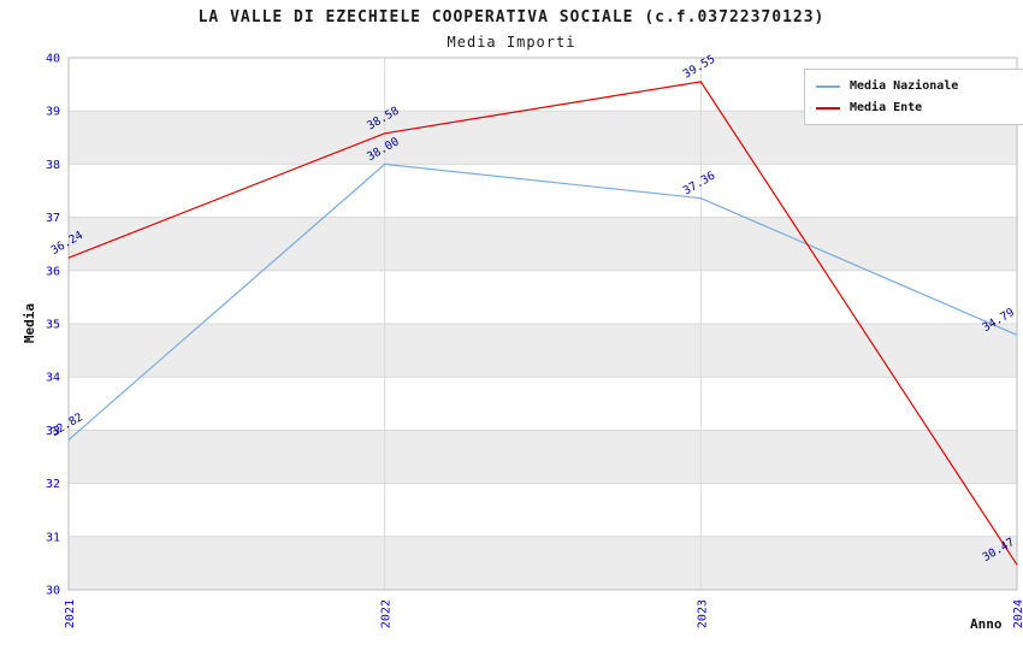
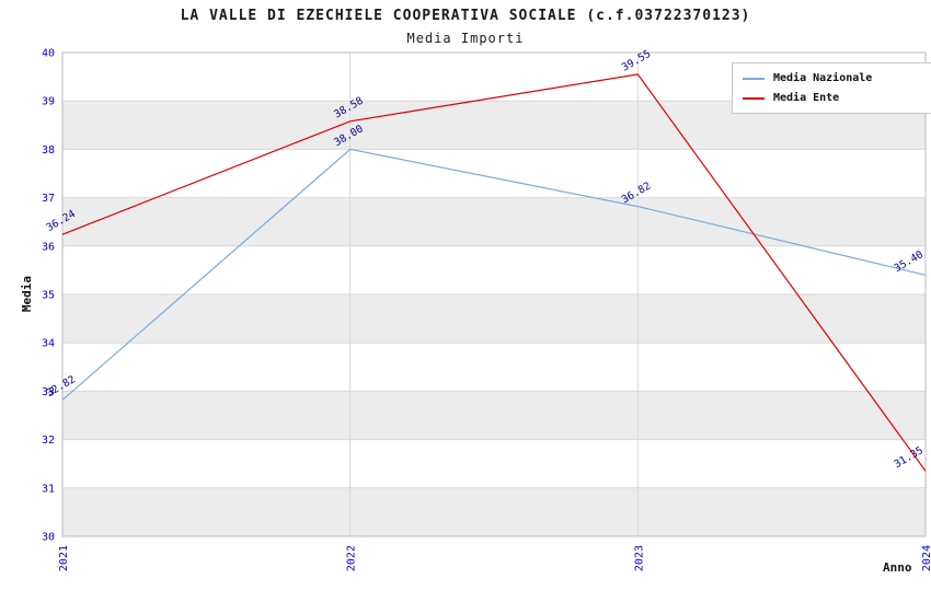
Media Nazionale/2023: 37.36 -> 36.82
Media Nazionale/2024: 34.79 -> 35.40
Media Ente/2024: 30.47 -> 31.35
